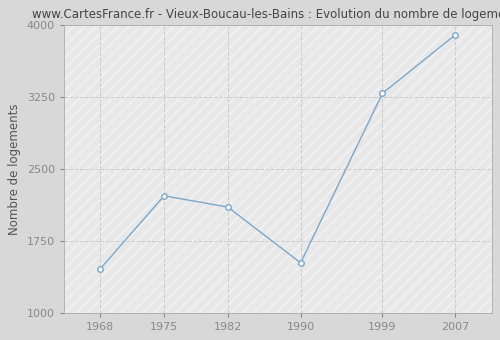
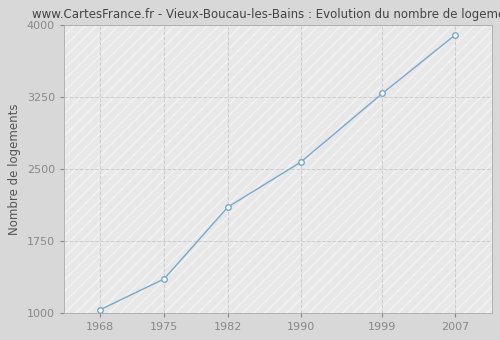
1968: 1460 -> 1030
1975: 2220 -> 1350
1990: 1520 -> 2570
